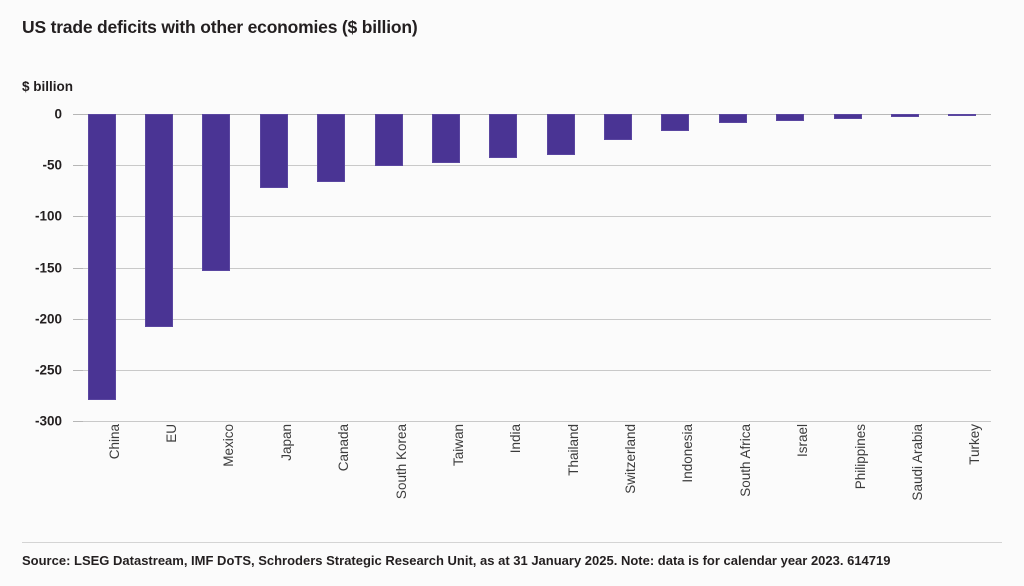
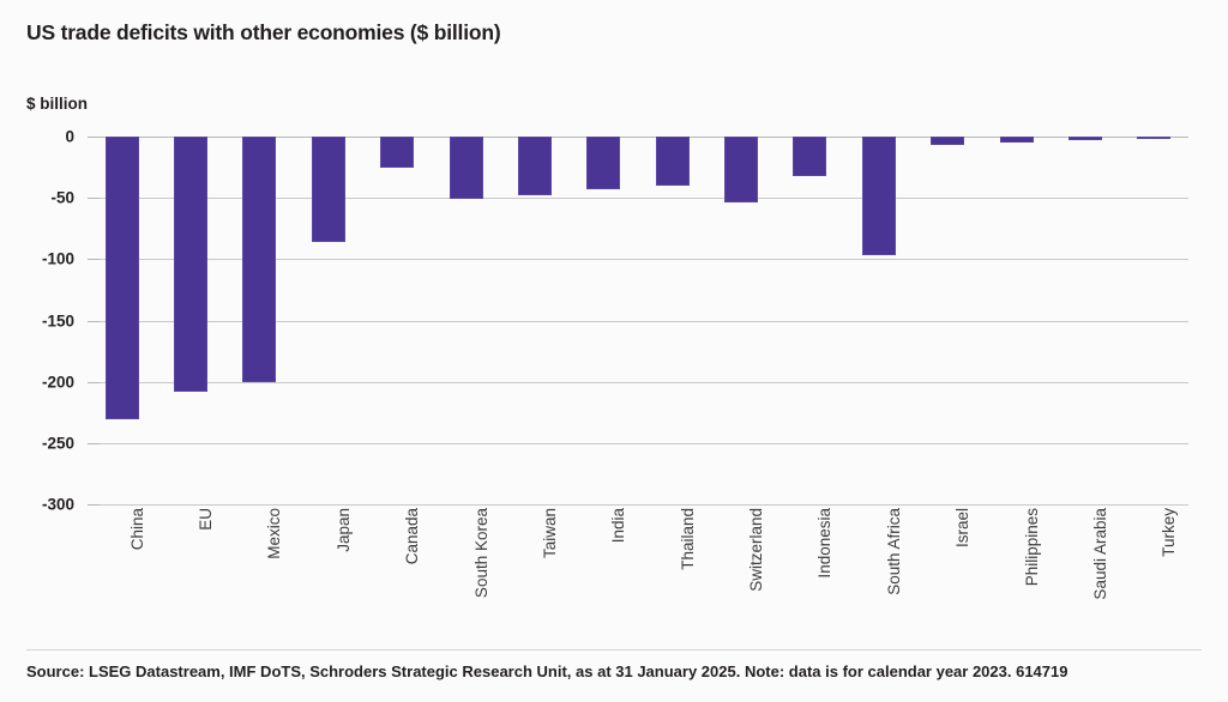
China: -279 -> -231
Mexico: -153 -> -200
Japan: -72 -> -86
Canada: -66 -> -25
Switzerland: -25 -> -54
Indonesia: -17 -> -32
South Africa: -9 -> -97
